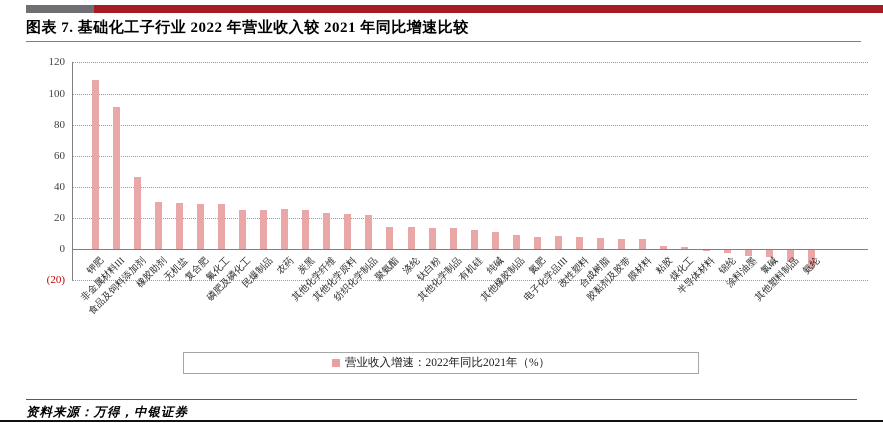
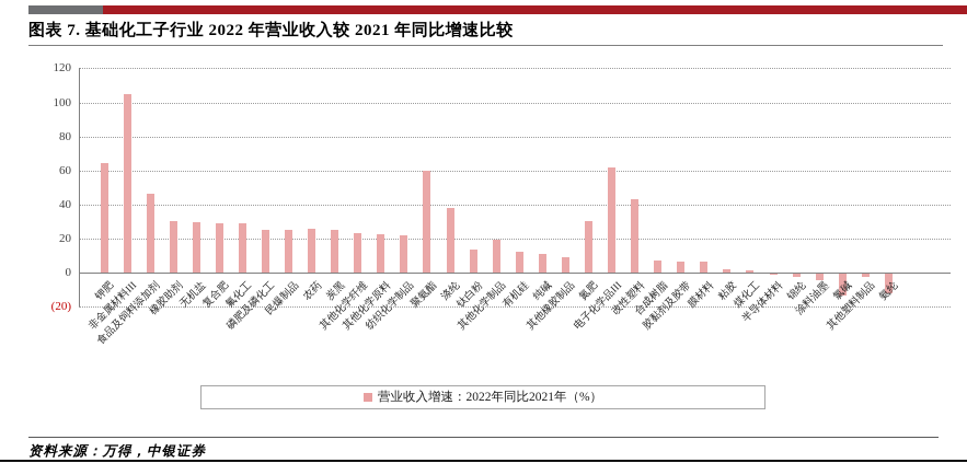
钾肥: 109 -> 64
非金属材料III: 91 -> 105
聚氨酯: 14 -> 60
涤纶: 14 -> 38
其他化学制品: 13 -> 19
氮肥: 8 -> 30
电子化学品III: 8 -> 62
改性塑料: 8 -> 43
氯碱: -5 -> -13
其他塑料制品: -8 -> -2
